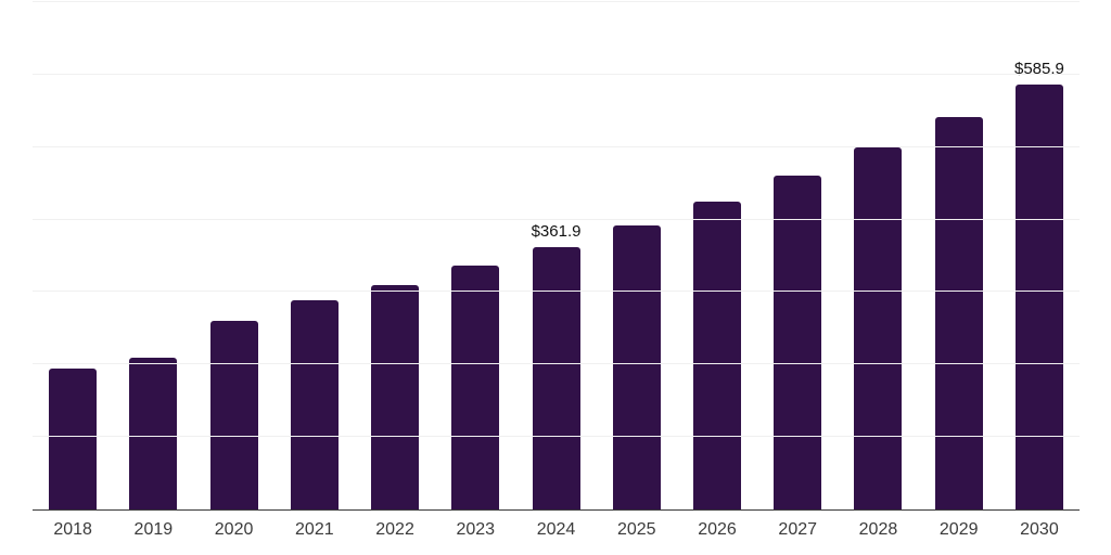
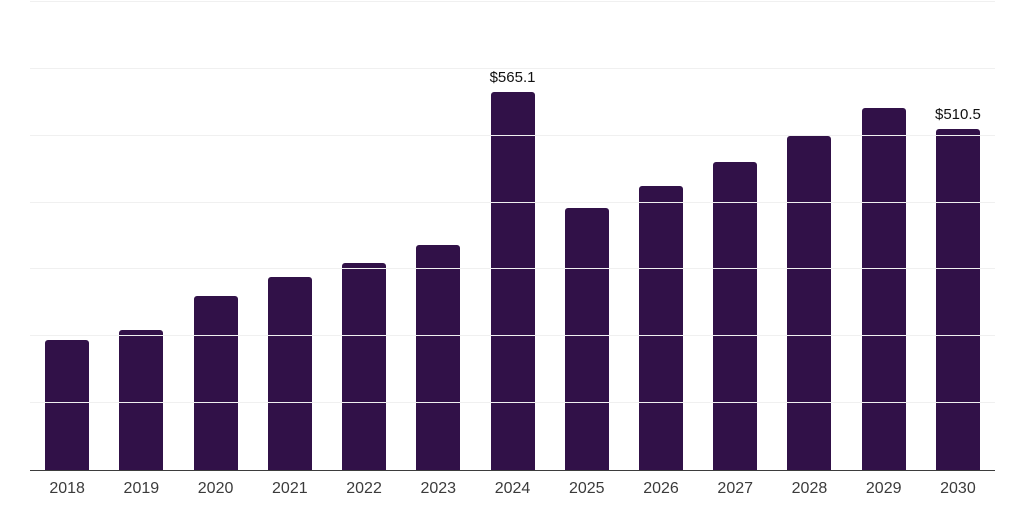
2024: $361.9 -> $565.1
2030: $585.9 -> $510.5
